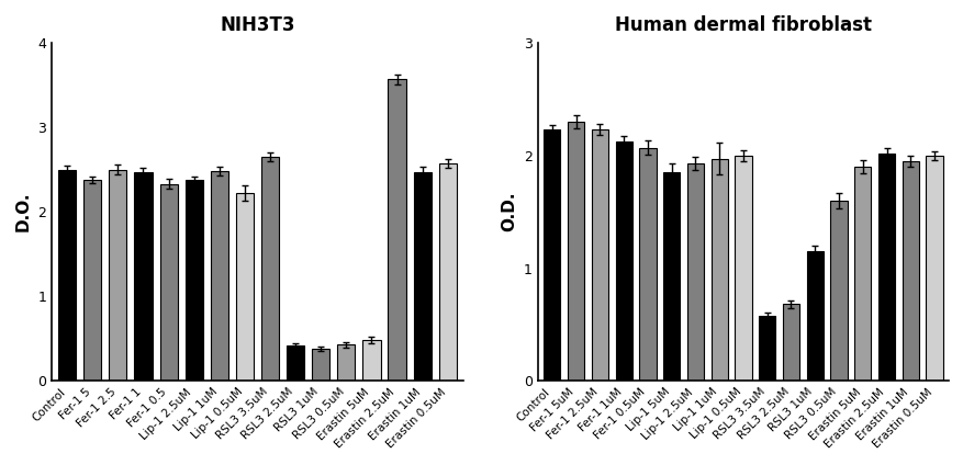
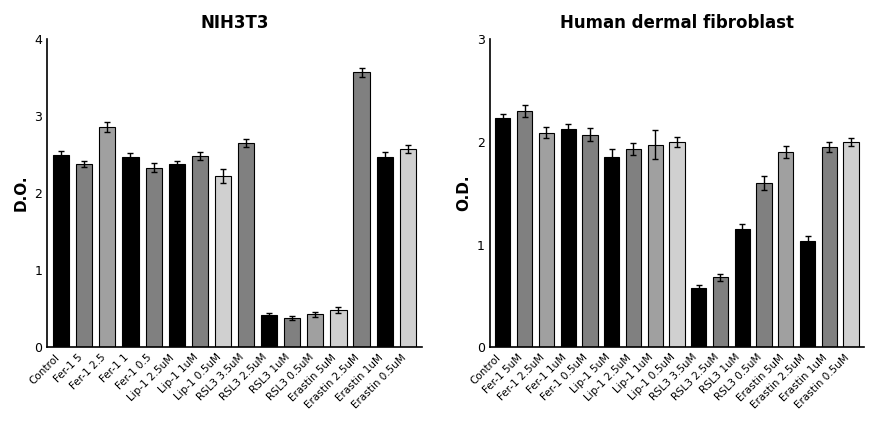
NIH3T3/Fer-1 2.5: 2.50 -> 2.86
Human dermal fibroblast/Fer-1 2.5uM: 2.23 -> 2.09
Human dermal fibroblast/Erastin 2.5uM: 2.02 -> 1.03
